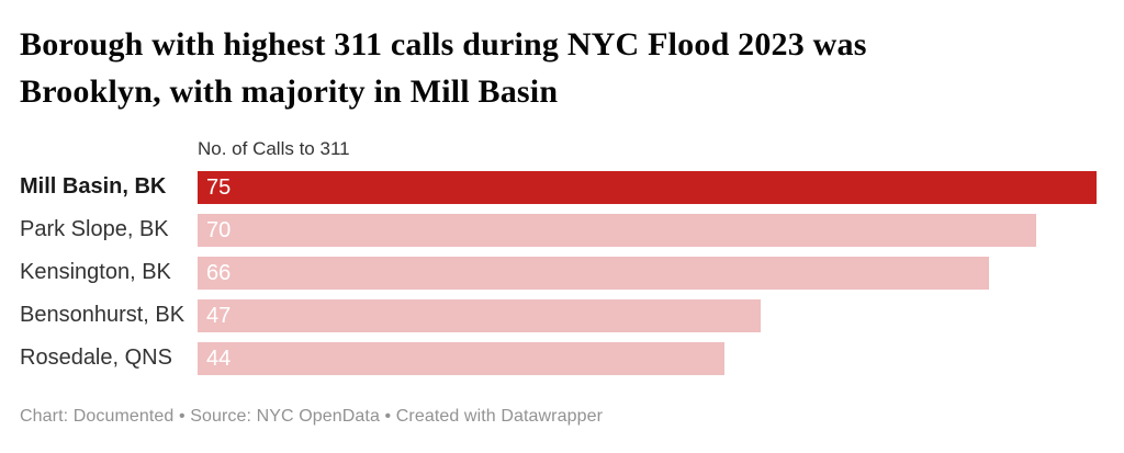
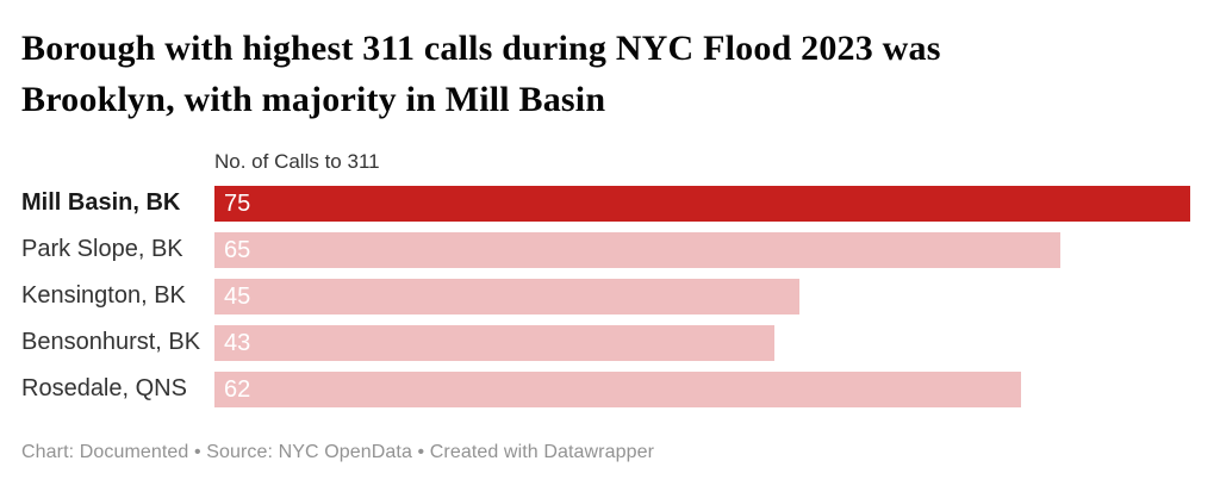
Park Slope, BK: 70 -> 65
Kensington, BK: 66 -> 45
Bensonhurst, BK: 47 -> 43
Rosedale, QNS: 44 -> 62
